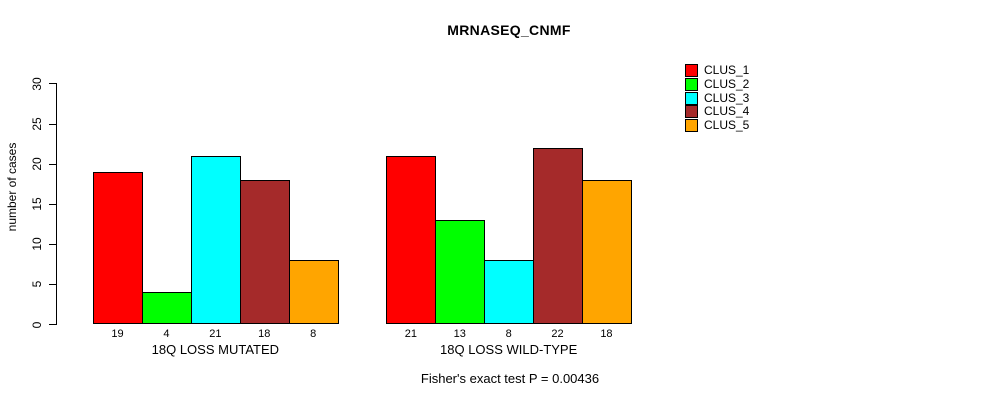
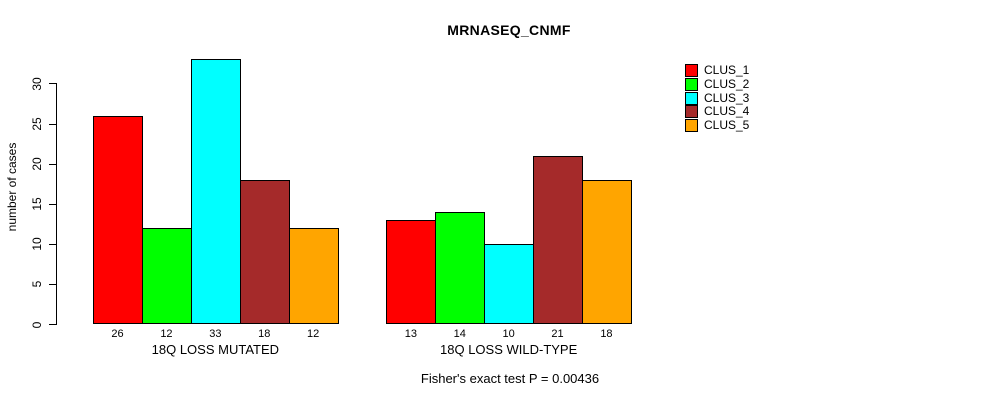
CLUS_1/18Q LOSS MUTATED: 19 -> 26
CLUS_2/18Q LOSS MUTATED: 4 -> 12
CLUS_3/18Q LOSS MUTATED: 21 -> 33
CLUS_5/18Q LOSS MUTATED: 8 -> 12
CLUS_1/18Q LOSS WILD-TYPE: 21 -> 13
CLUS_2/18Q LOSS WILD-TYPE: 13 -> 14
CLUS_3/18Q LOSS WILD-TYPE: 8 -> 10
CLUS_4/18Q LOSS WILD-TYPE: 22 -> 21
